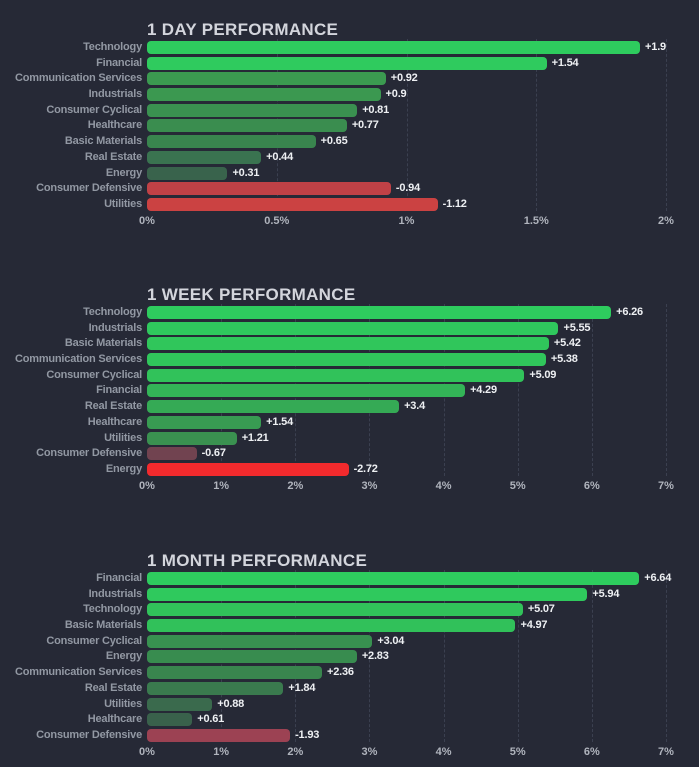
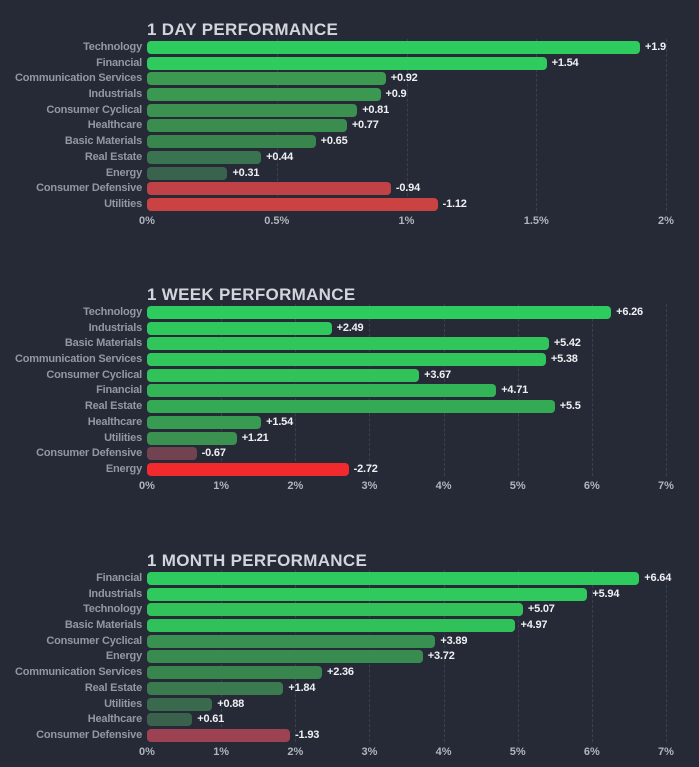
1 WEEK PERFORMANCE/Industrials: +5.55 -> +2.49
1 WEEK PERFORMANCE/Consumer Cyclical: +5.09 -> +3.67
1 WEEK PERFORMANCE/Financial: +4.29 -> +4.71
1 WEEK PERFORMANCE/Real Estate: +3.4 -> +5.5
1 MONTH PERFORMANCE/Consumer Cyclical: +3.04 -> +3.89
1 MONTH PERFORMANCE/Energy: +2.83 -> +3.72
